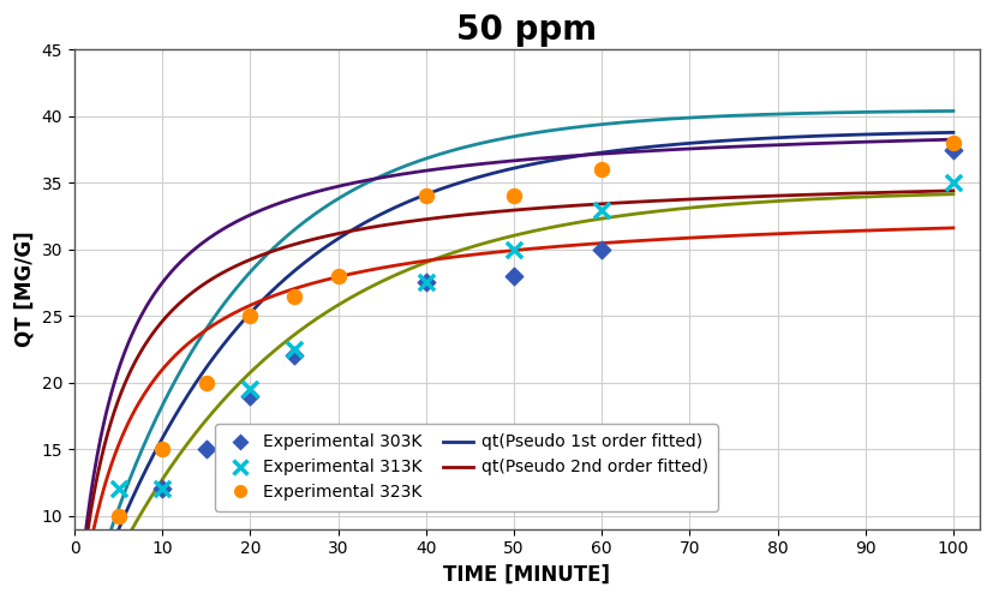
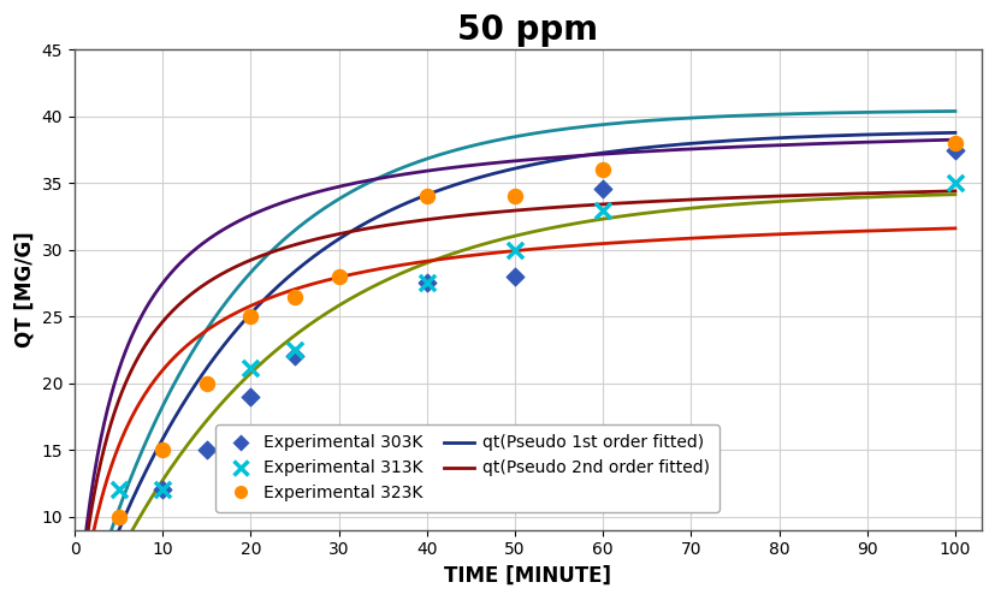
Experimental 313K/20: 19.5 -> 21.1
Experimental 303K/60: 30.0 -> 34.6
